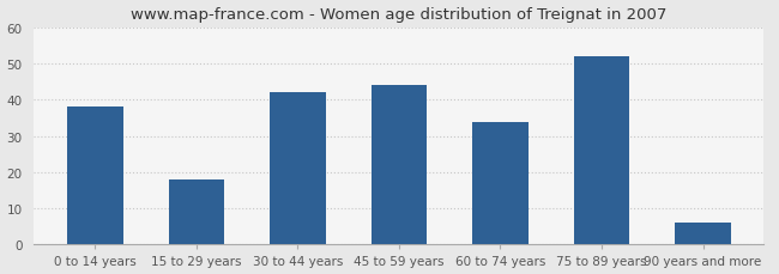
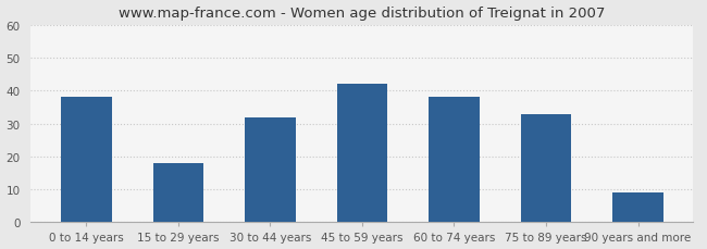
30 to 44 years: 42 -> 32
45 to 59 years: 44 -> 42
60 to 74 years: 34 -> 38
75 to 89 years: 52 -> 33
90 years and more: 6 -> 9
